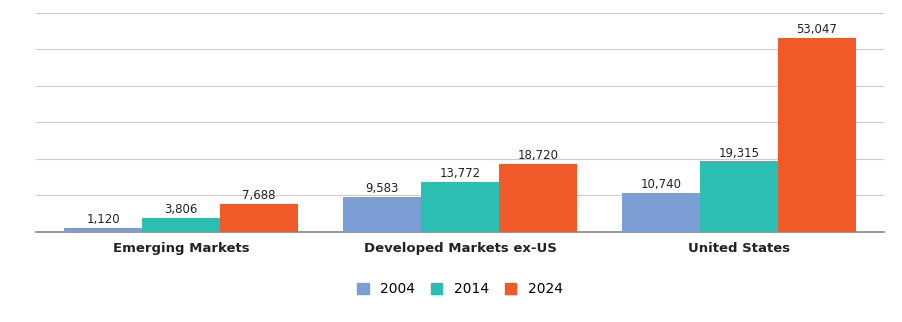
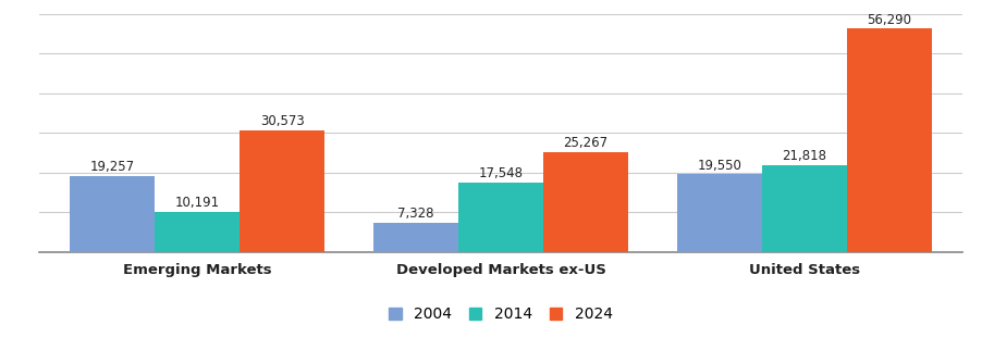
2004/Emerging Markets: 1,120 -> 19,257
2014/Emerging Markets: 3,806 -> 10,191
2024/Emerging Markets: 7,688 -> 30,573
2004/Developed Markets ex-US: 9,583 -> 7,328
2014/Developed Markets ex-US: 13,772 -> 17,548
2024/Developed Markets ex-US: 18,720 -> 25,267
2004/United States: 10,740 -> 19,550
2014/United States: 19,315 -> 21,818
2024/United States: 53,047 -> 56,290
